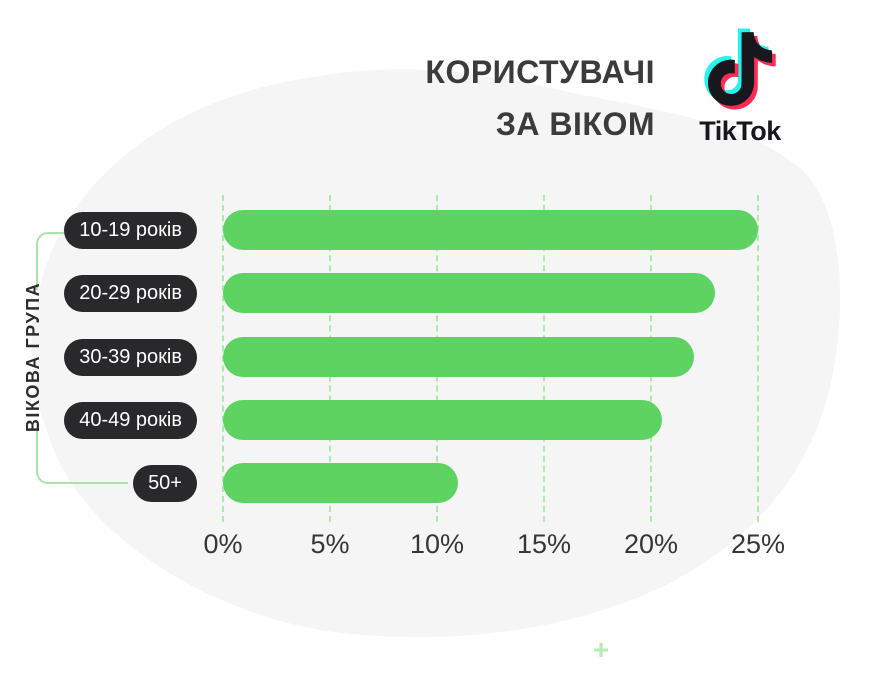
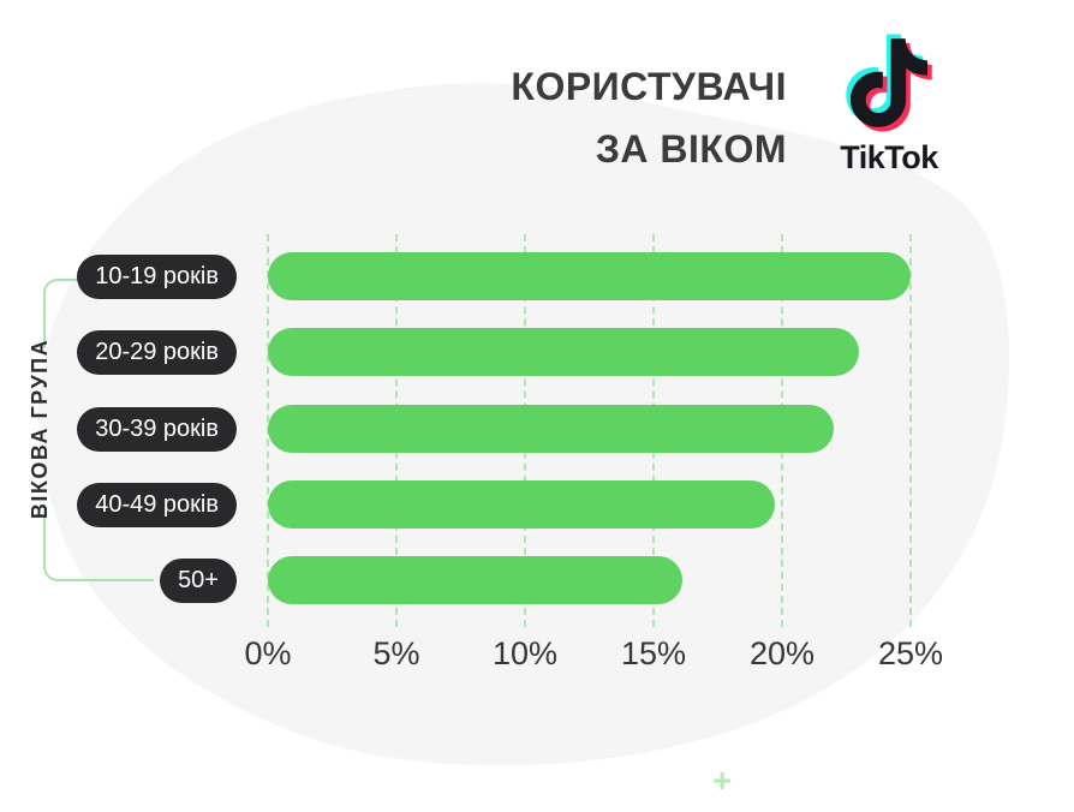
40-49 років: 20.5% -> 19.7%
50+: 11.0% -> 16.1%
